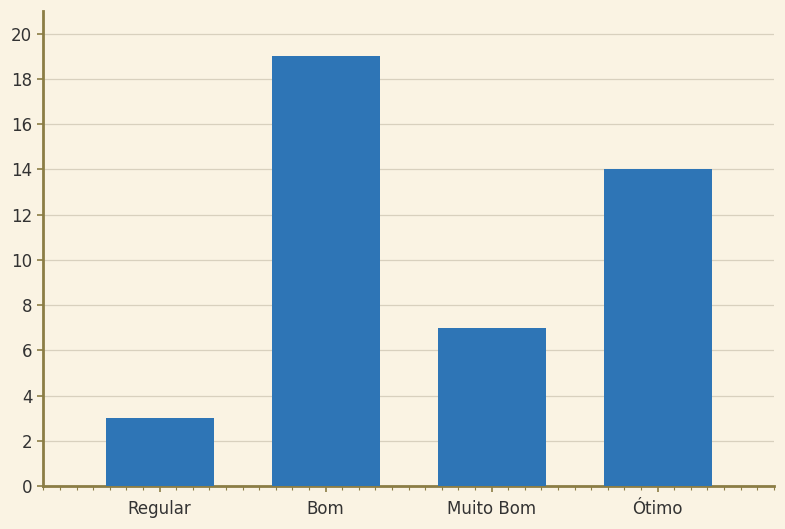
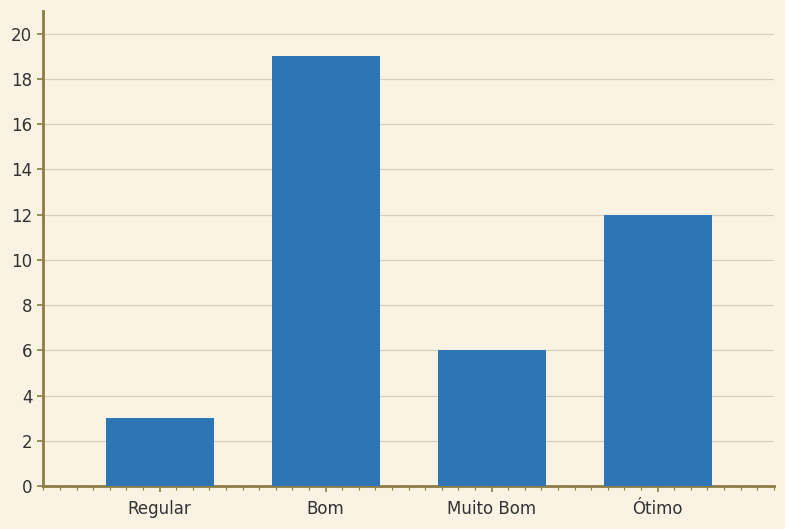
Muito Bom: 7 -> 6
Ótimo: 14 -> 12
